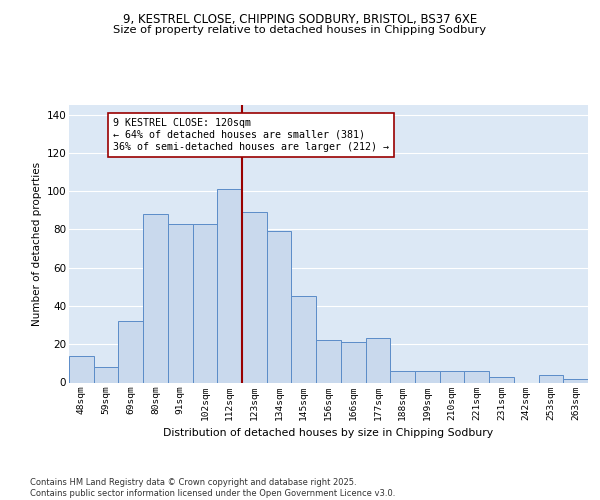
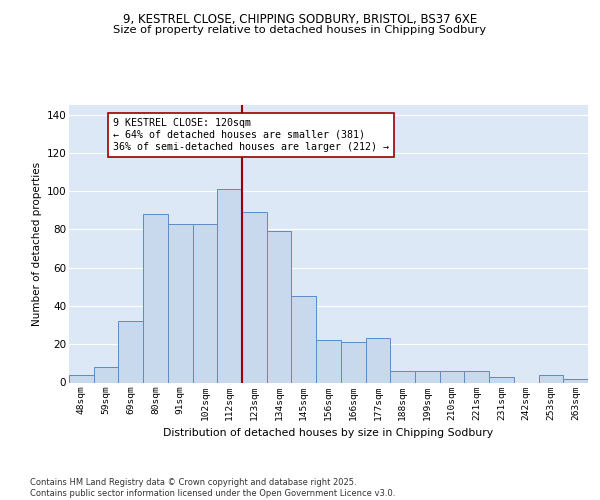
48sqm: 14 -> 4
